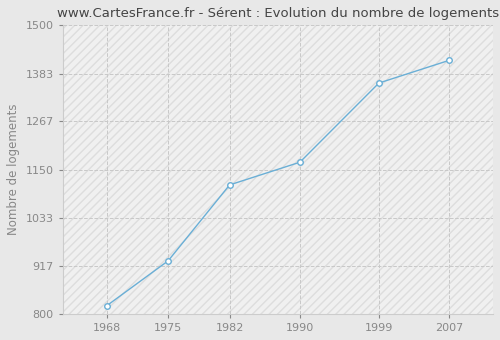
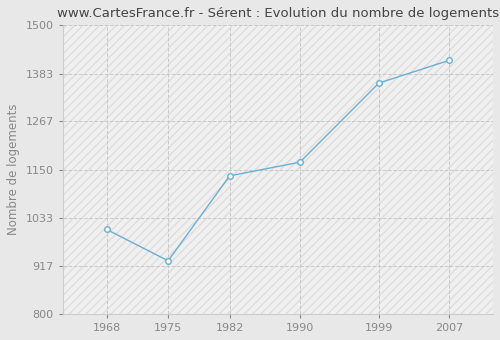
1968: 820 -> 1005
1982: 1113 -> 1135
